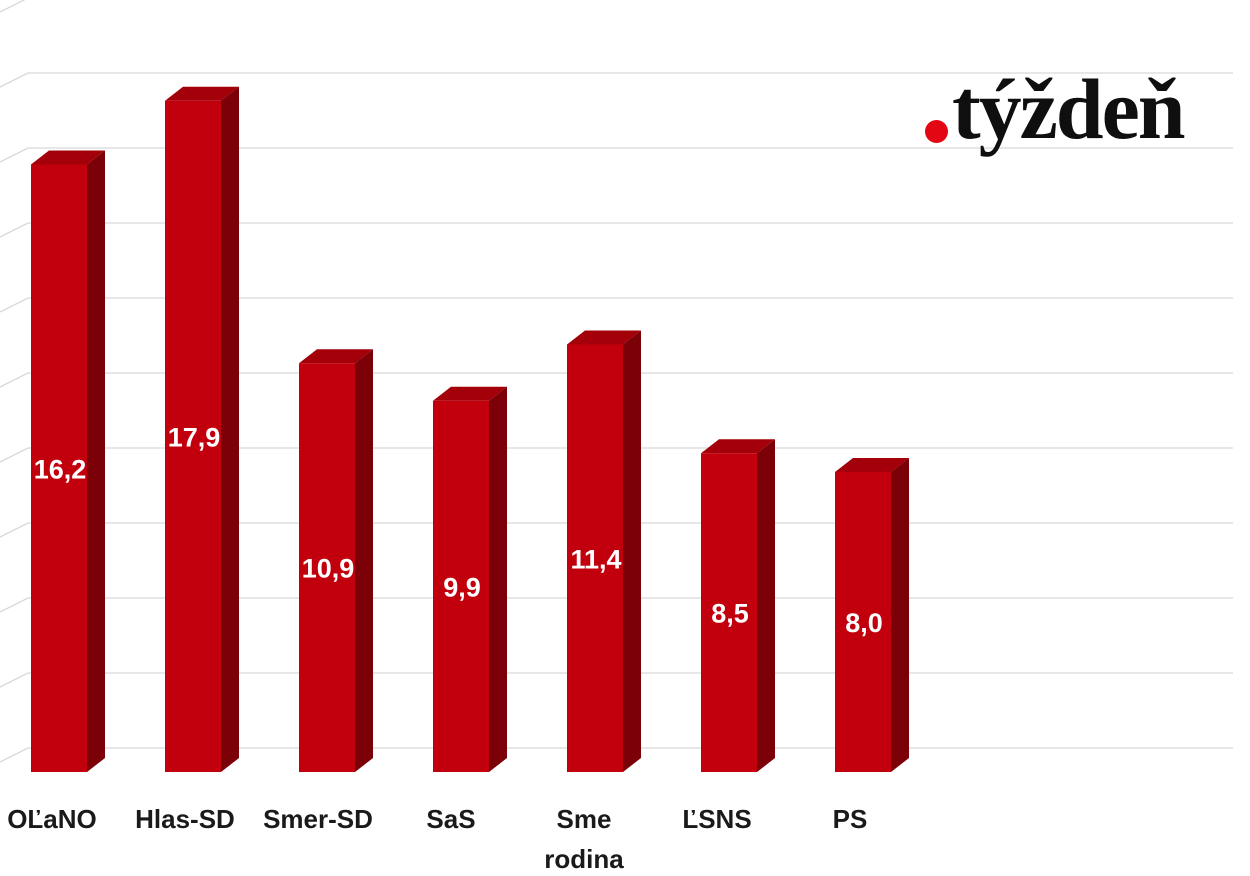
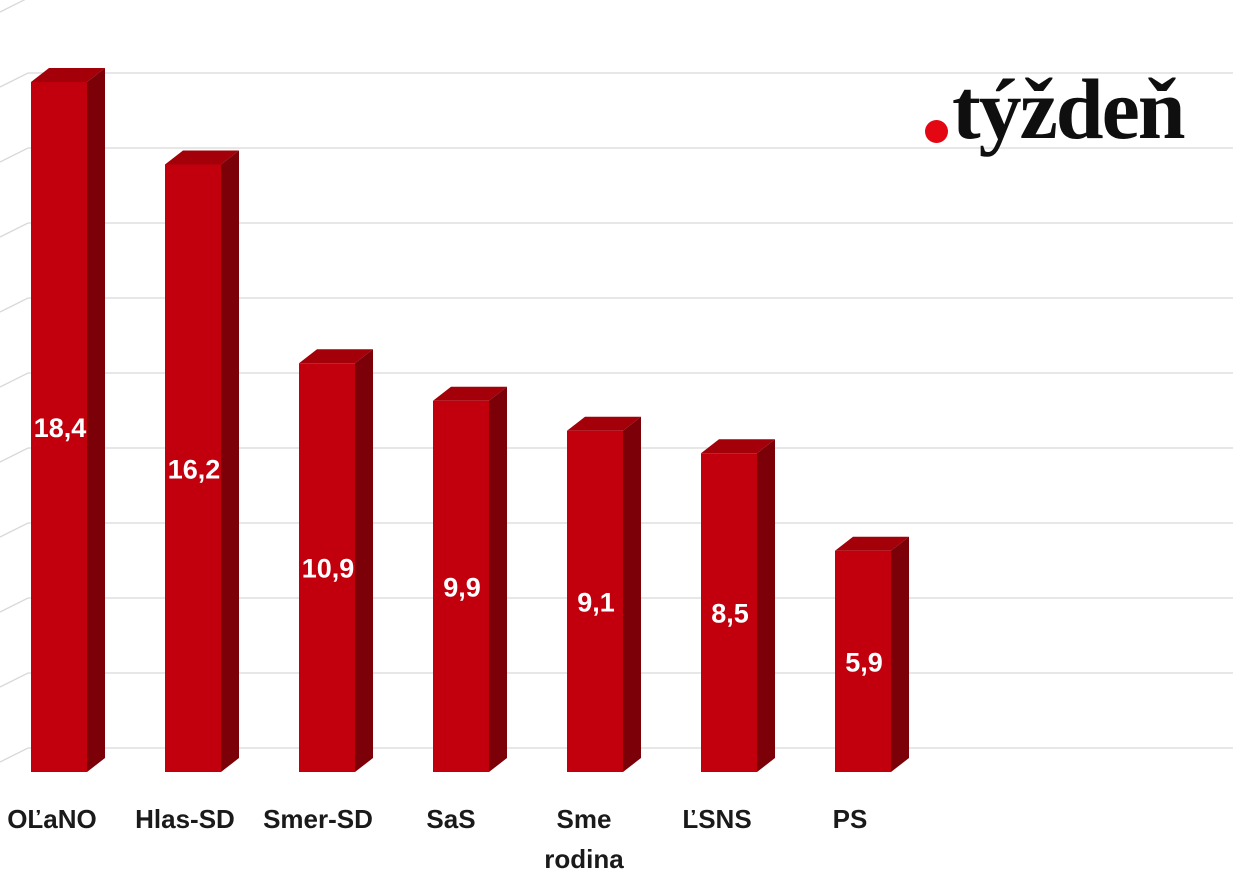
OĽaNO: 16,2 -> 18,4
Hlas-SD: 17,9 -> 16,2
Sme rodina: 11,4 -> 9,1
PS: 8,0 -> 5,9
